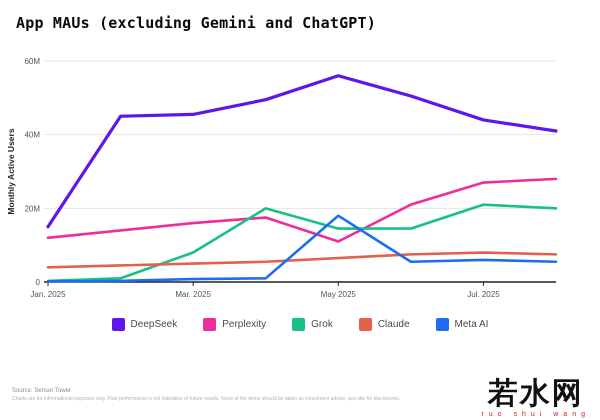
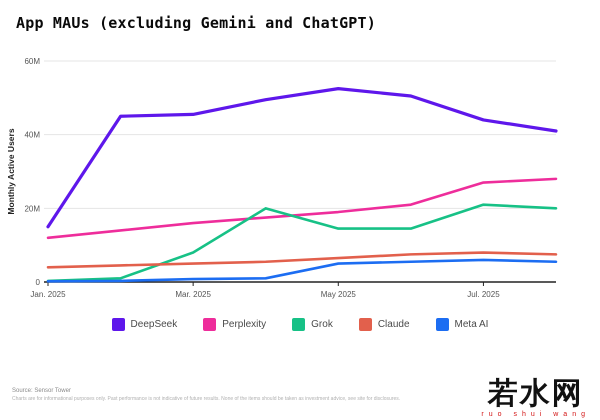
DeepSeek/May 2025: 56M -> 52M
Perplexity/May 2025: 11M -> 19M
Meta AI/May 2025: 18M -> 5M
